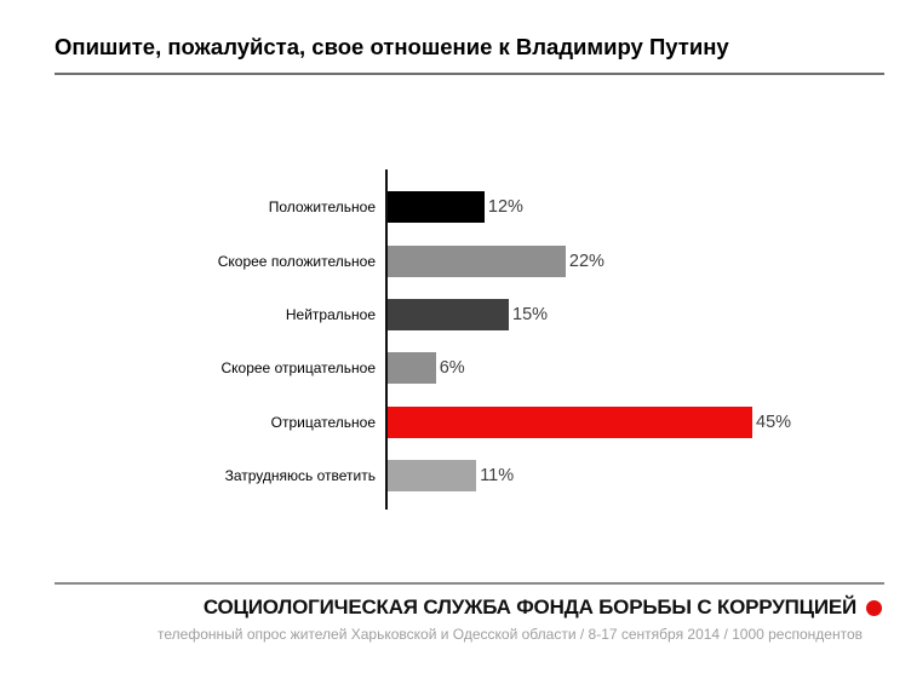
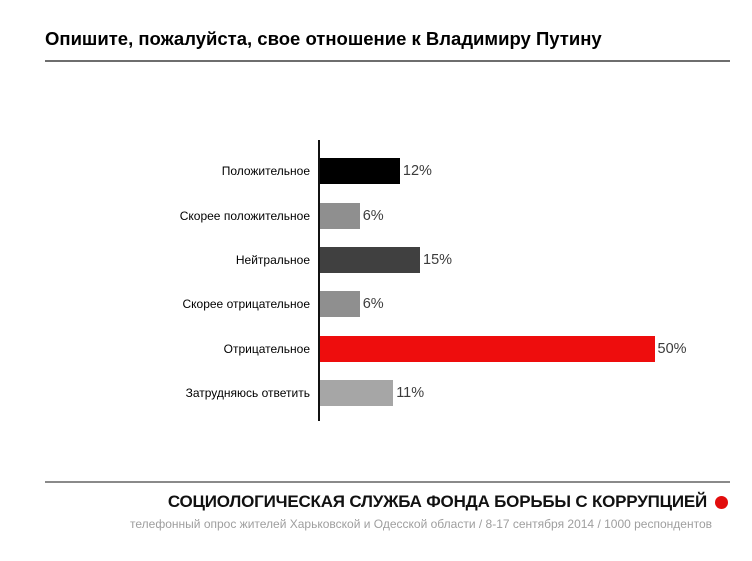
Скорее положительное: 22% -> 6%
Отрицательное: 45% -> 50%
